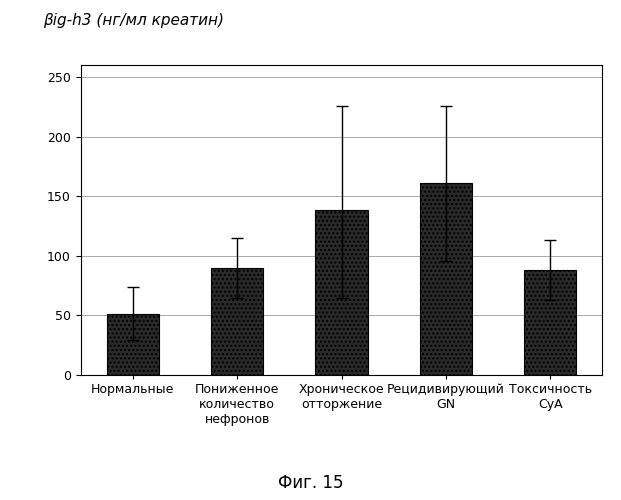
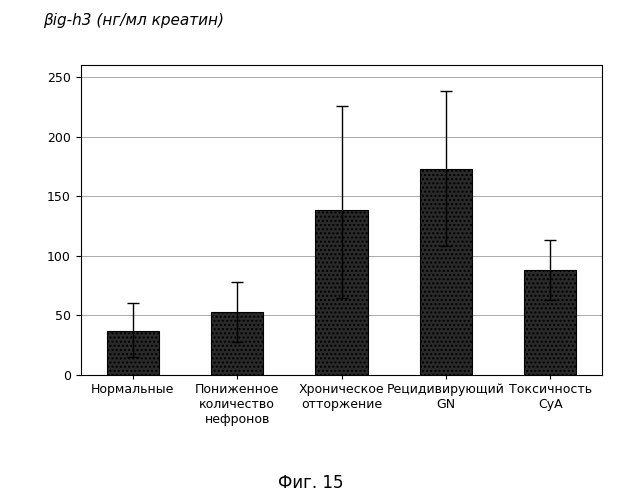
Нормальные: 51 -> 37
Пониженное количество нефронов: 90 -> 53
Рецидивирующий GN: 161 -> 173
